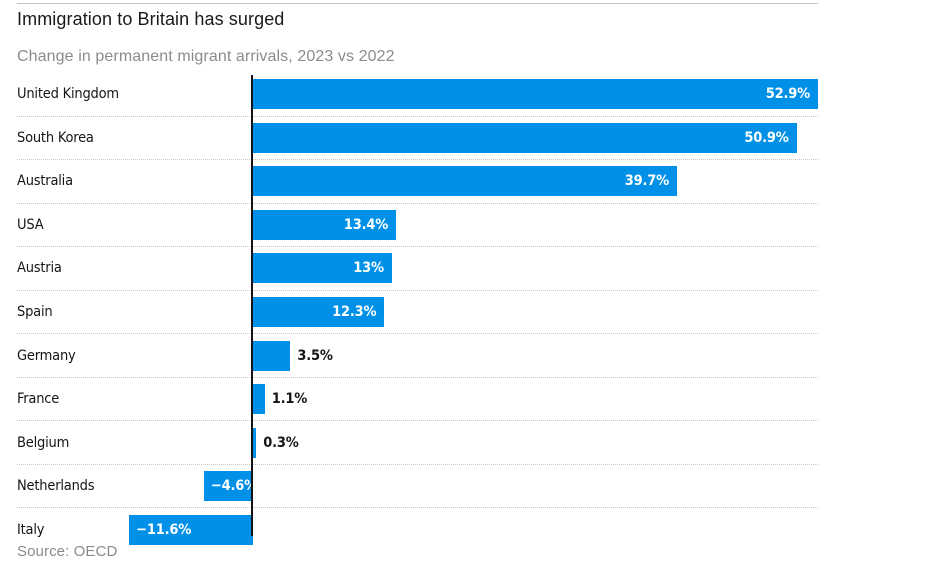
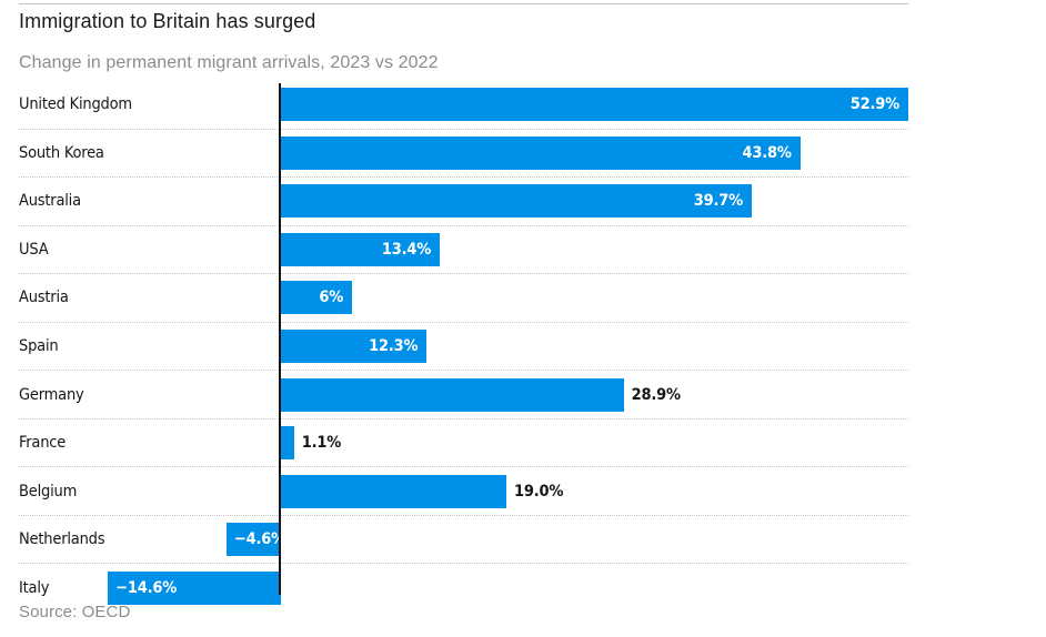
South Korea: 50.9% -> 43.8%
Austria: 13% -> 6%
Germany: 3.5% -> 28.9%
Belgium: 0.3% -> 19.0%
Italy: −11.6% -> −14.6%
